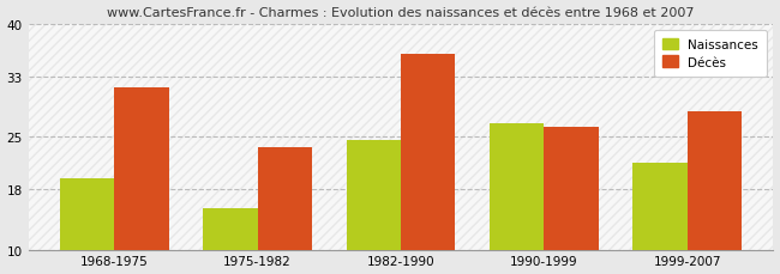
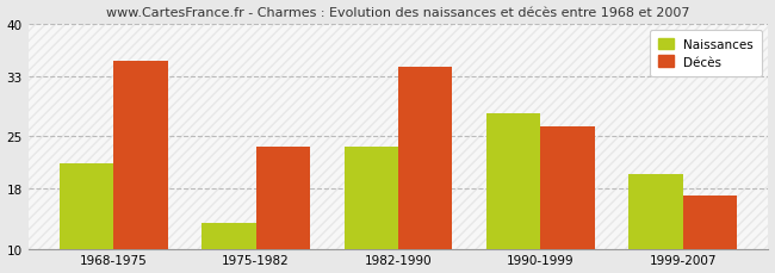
Naissances/1968-1975: 19.4 -> 21.4
Décès/1968-1975: 31.5 -> 35.0
Naissances/1975-1982: 15.5 -> 13.4
Naissances/1982-1990: 24.5 -> 23.6
Décès/1982-1990: 36.0 -> 34.2
Naissances/1990-1999: 26.8 -> 28.0
Naissances/1999-2007: 21.5 -> 20.0
Décès/1999-2007: 28.3 -> 17.0
